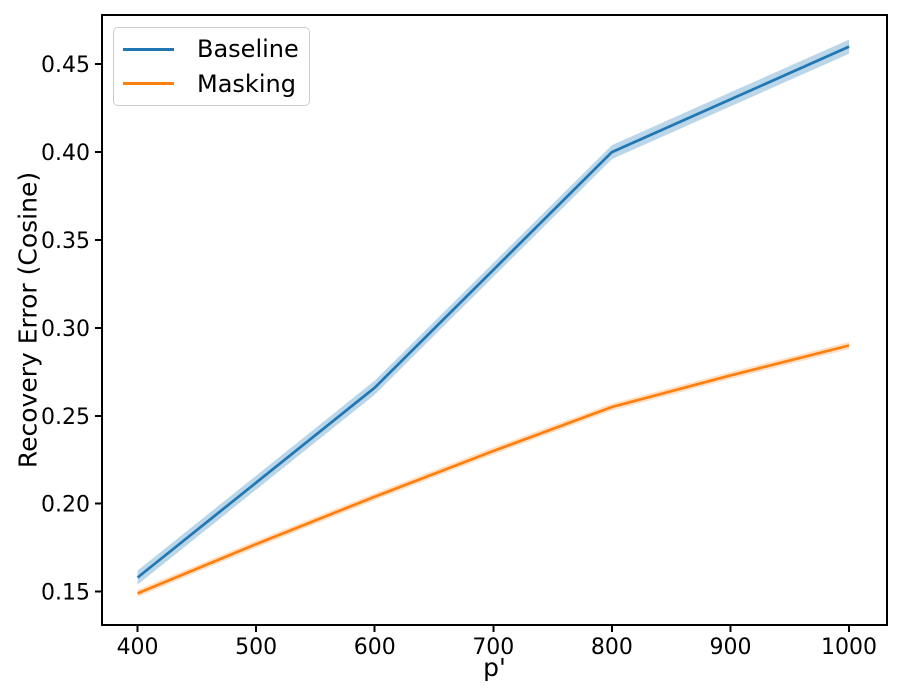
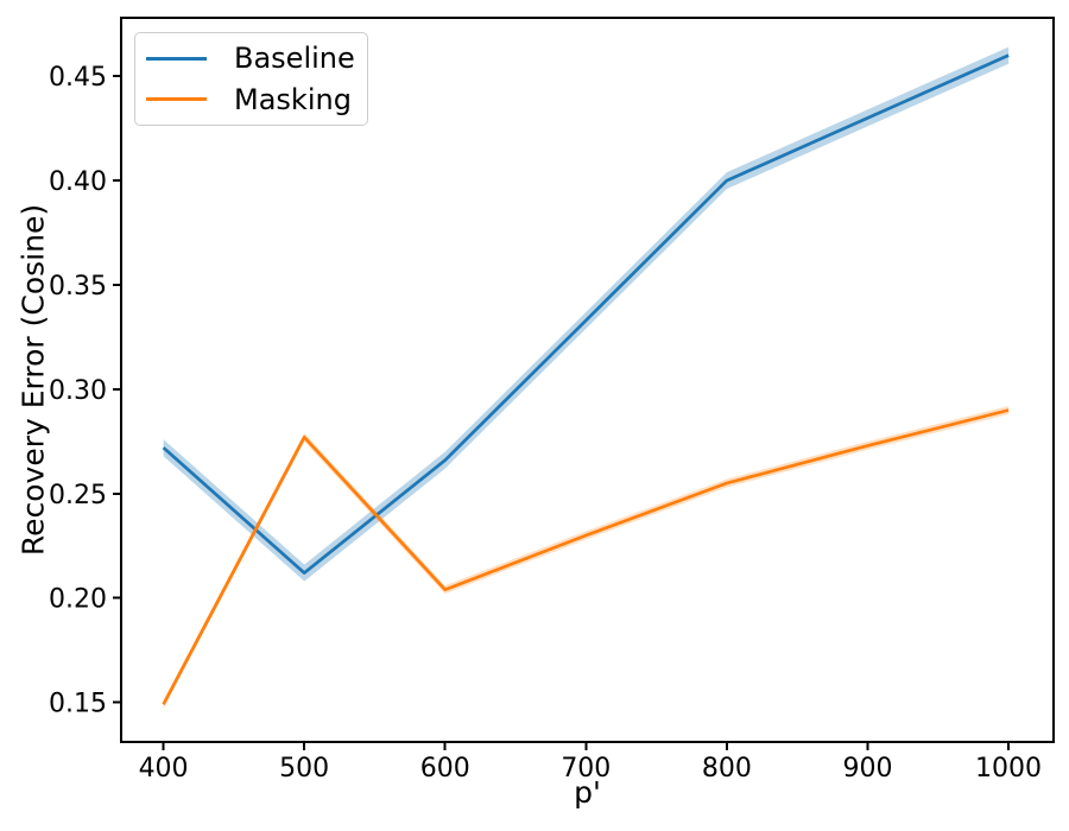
Baseline/400: 0.158 -> 0.272
Masking/500: 0.177 -> 0.277
